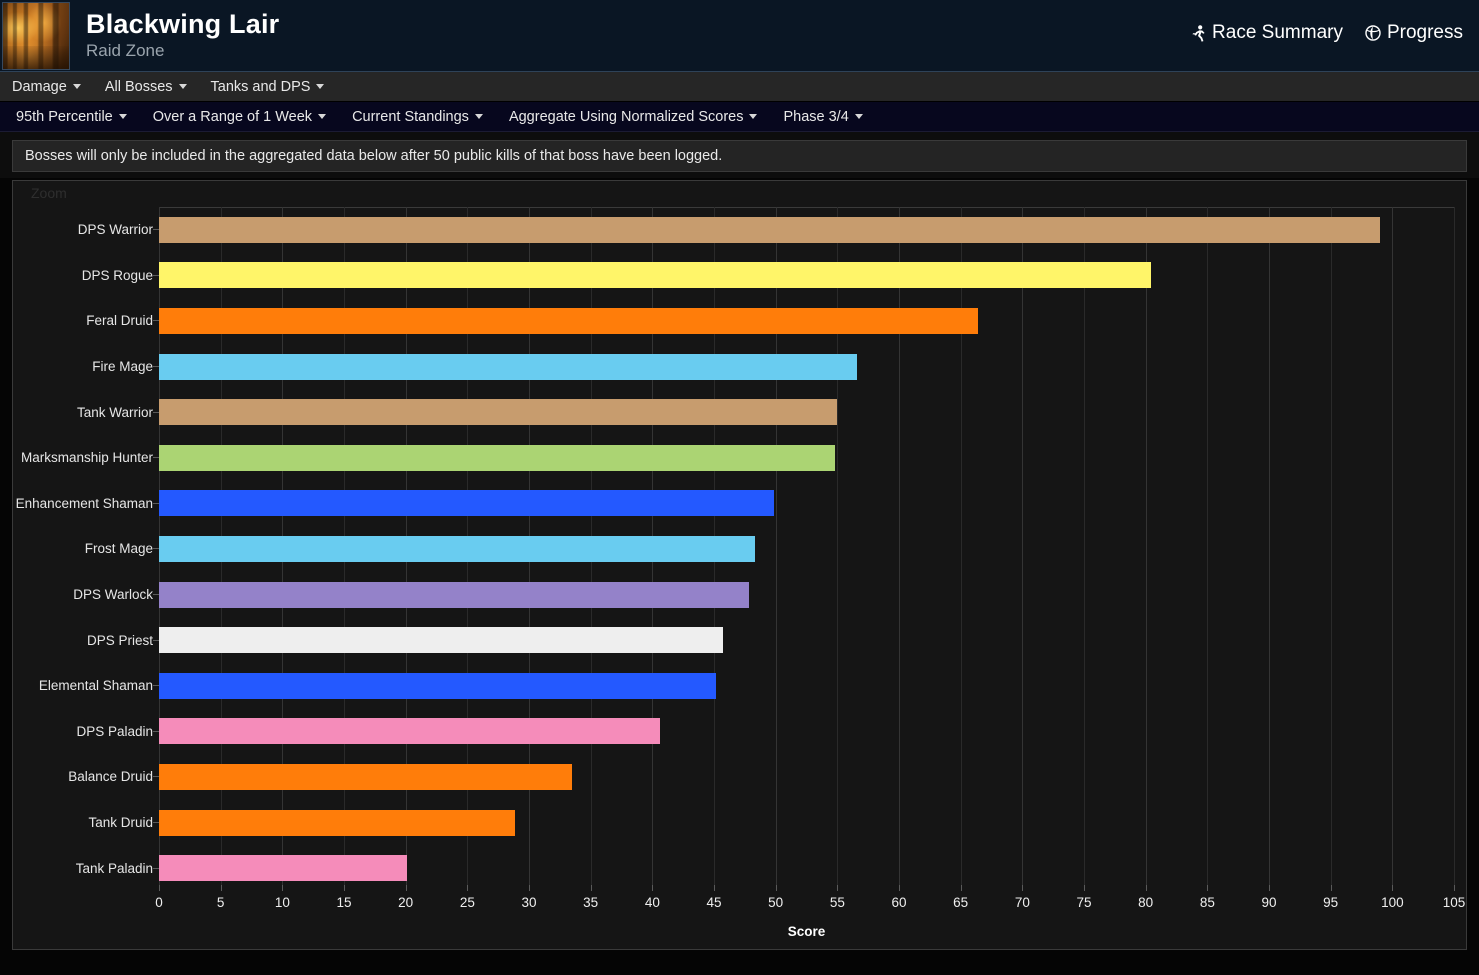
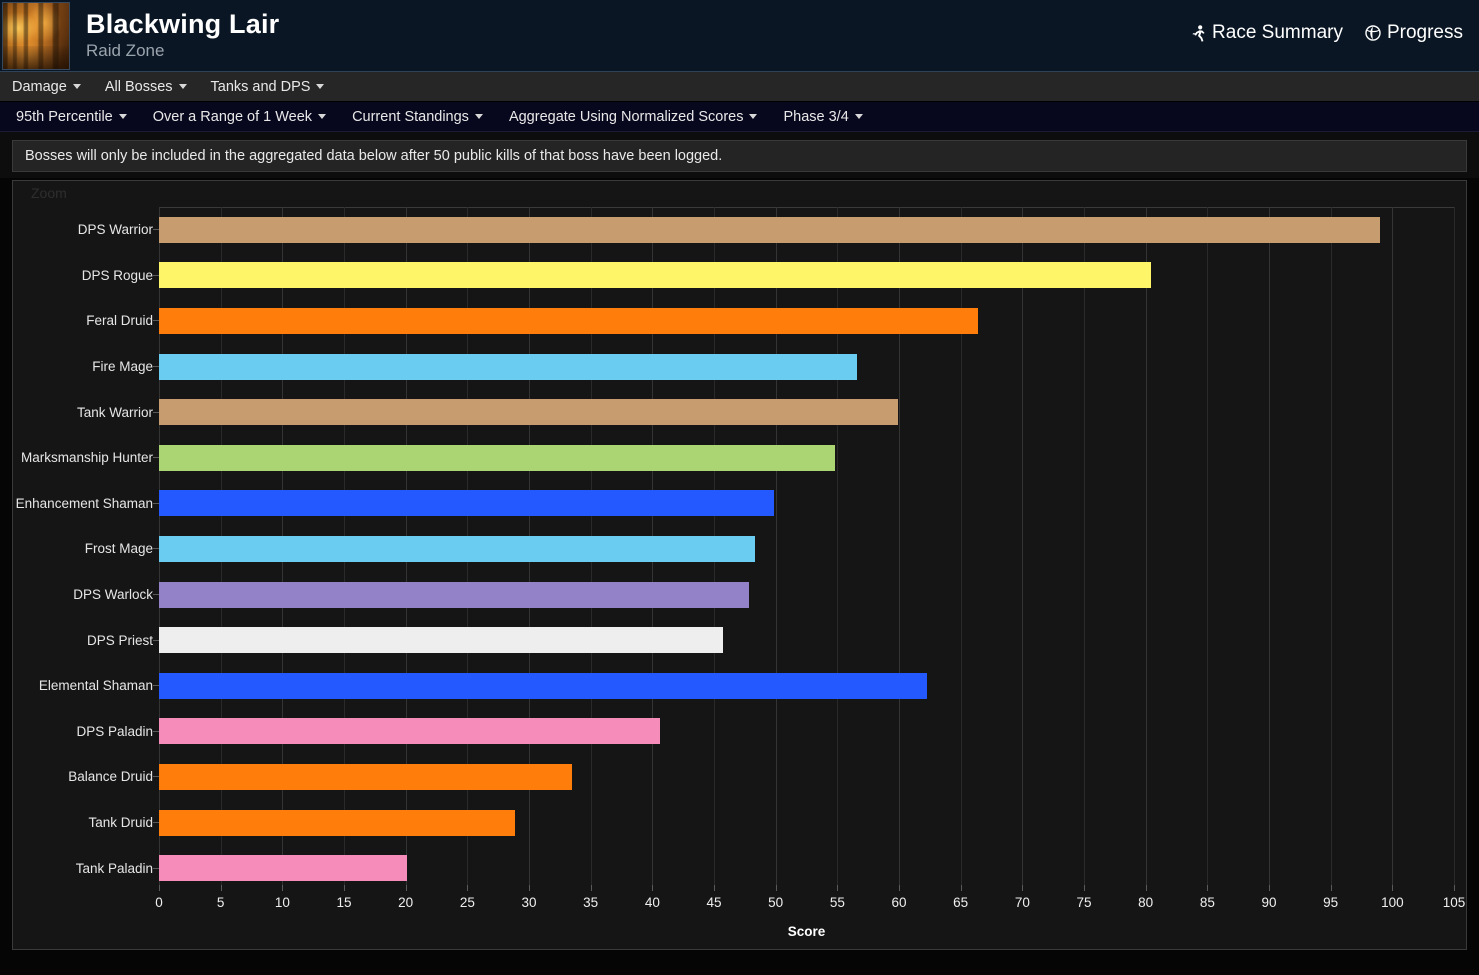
Tank Warrior: 55.0 -> 59.9
Elemental Shaman: 45.2 -> 62.3
